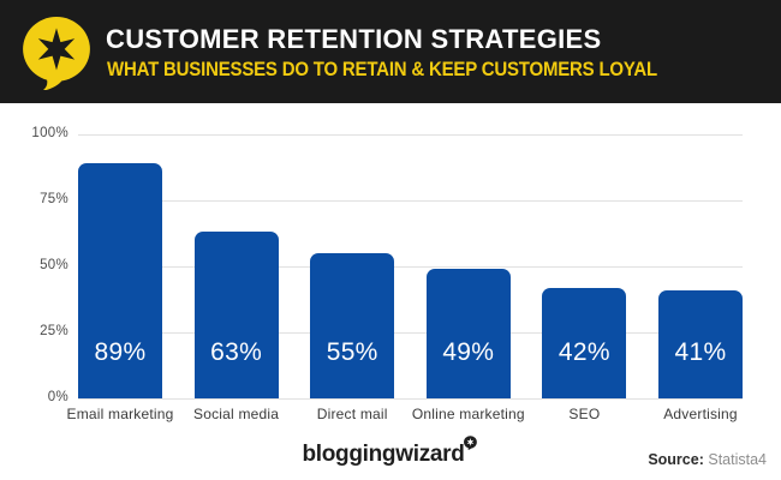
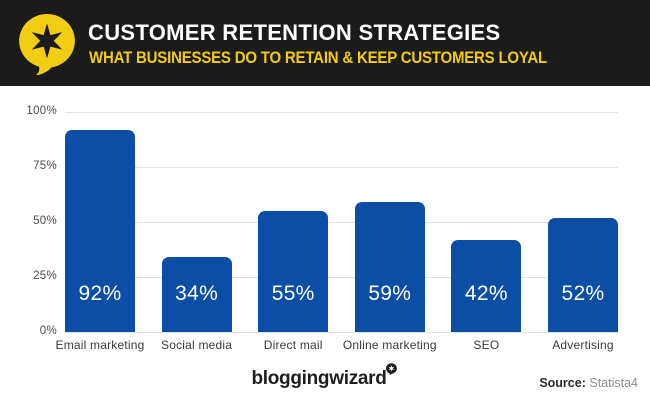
Email marketing: 89% -> 92%
Social media: 63% -> 34%
Online marketing: 49% -> 59%
Advertising: 41% -> 52%
